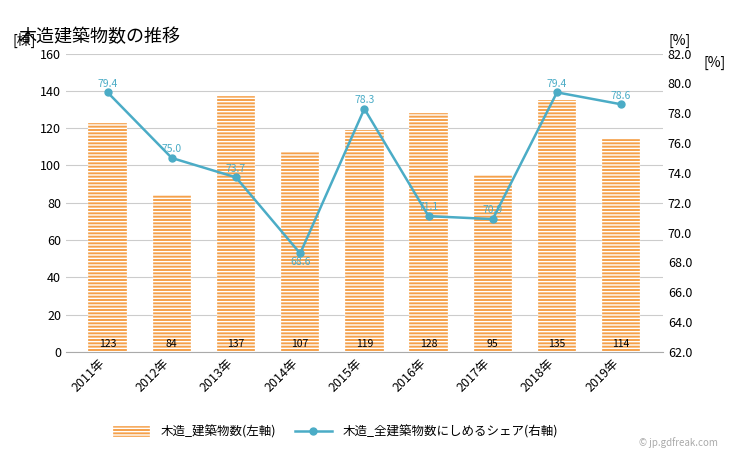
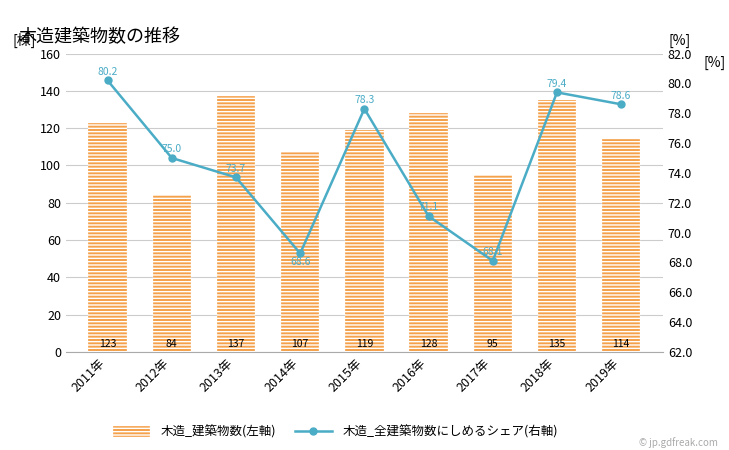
木造_全建築物数にしめるシェア(右軸)/2011年: 79.4 -> 80.2
木造_全建築物数にしめるシェア(右軸)/2017年: 70.9 -> 68.1
